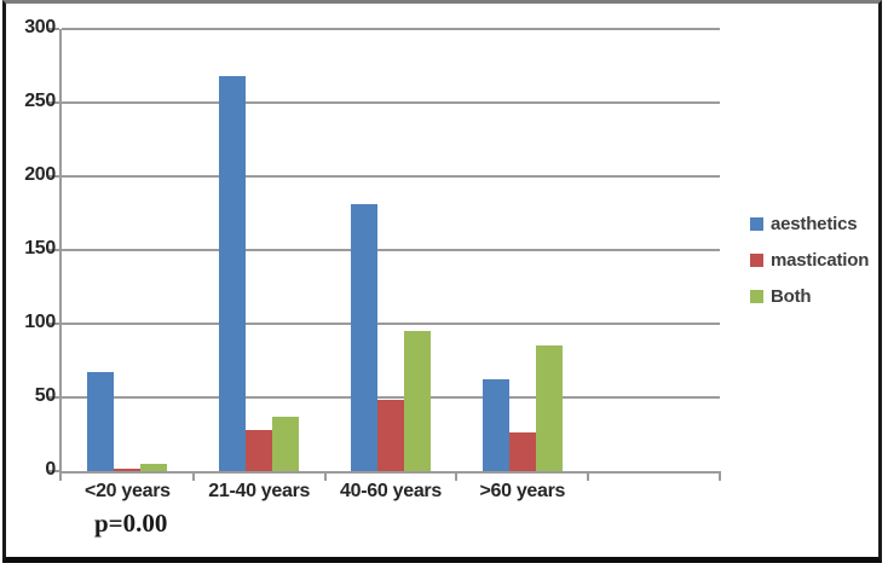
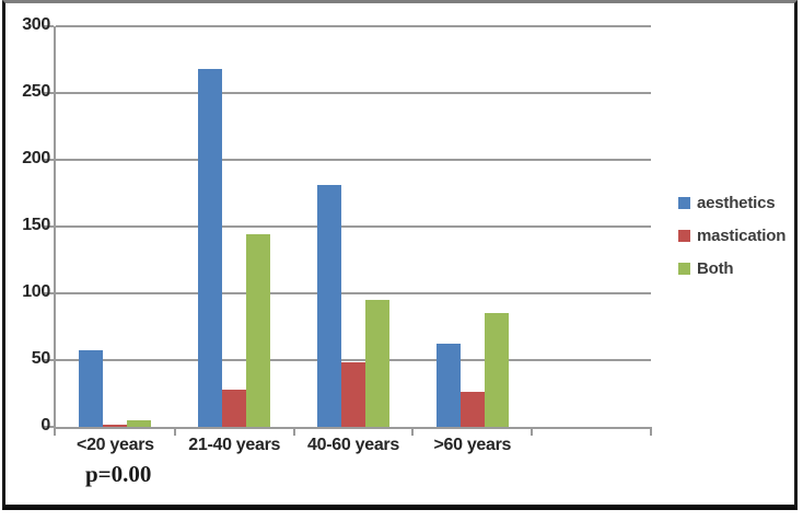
aesthetics/<20 years: 67 -> 57
Both/21-40 years: 37 -> 144
